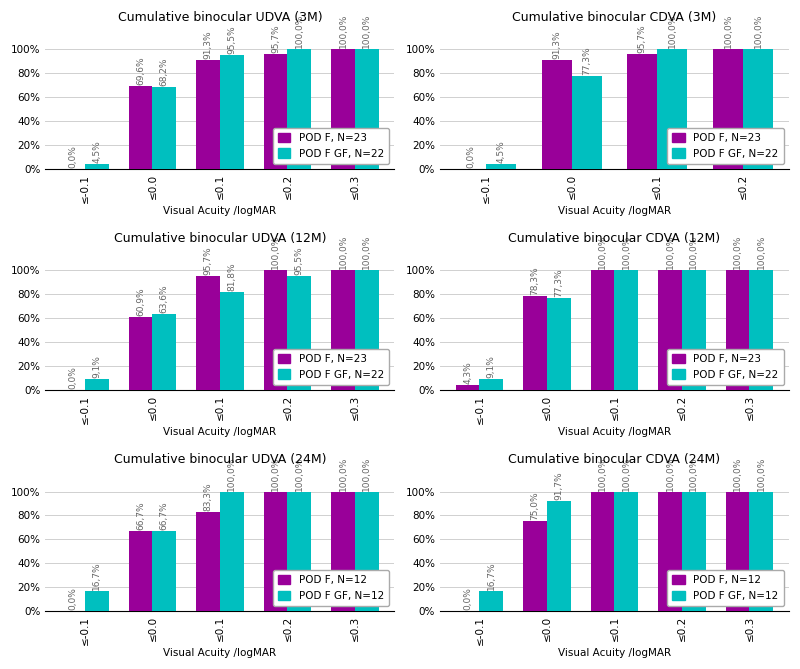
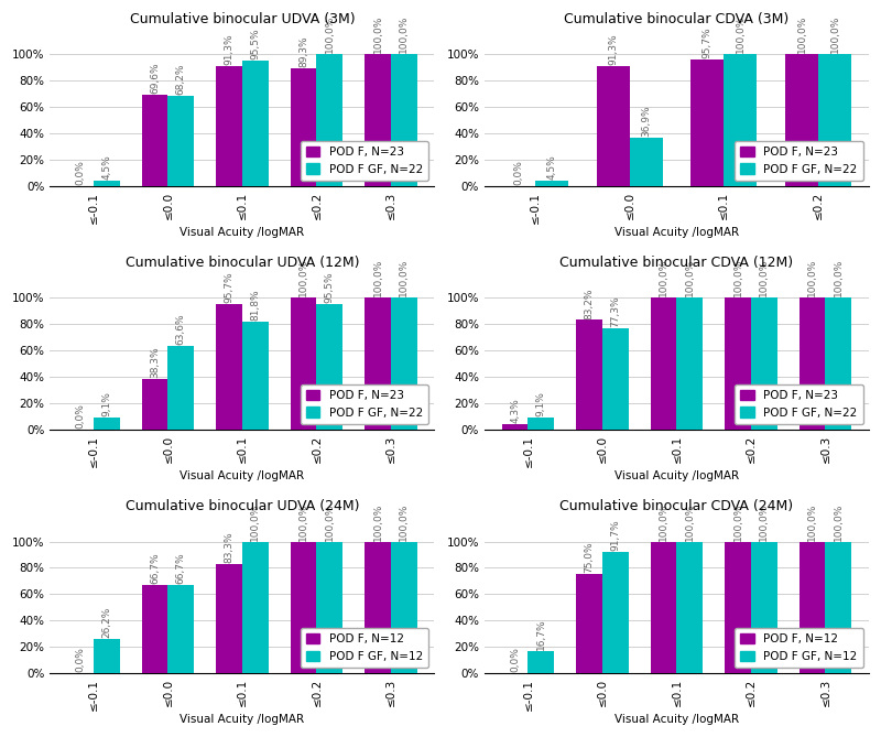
Cumulative binocular UDVA (3M)/POD F, N=23/≤0.2: 95,7% -> 89,3%
Cumulative binocular CDVA (3M)/POD F GF, N=22/≤0.0: 77,3% -> 36,9%
Cumulative binocular UDVA (12M)/POD F, N=23/≤0.0: 60,9% -> 38,3%
Cumulative binocular CDVA (12M)/POD F, N=23/≤0.0: 78,3% -> 83,2%
Cumulative binocular UDVA (24M)/POD F GF, N=12/≤-0.1: 16,7% -> 26,2%
